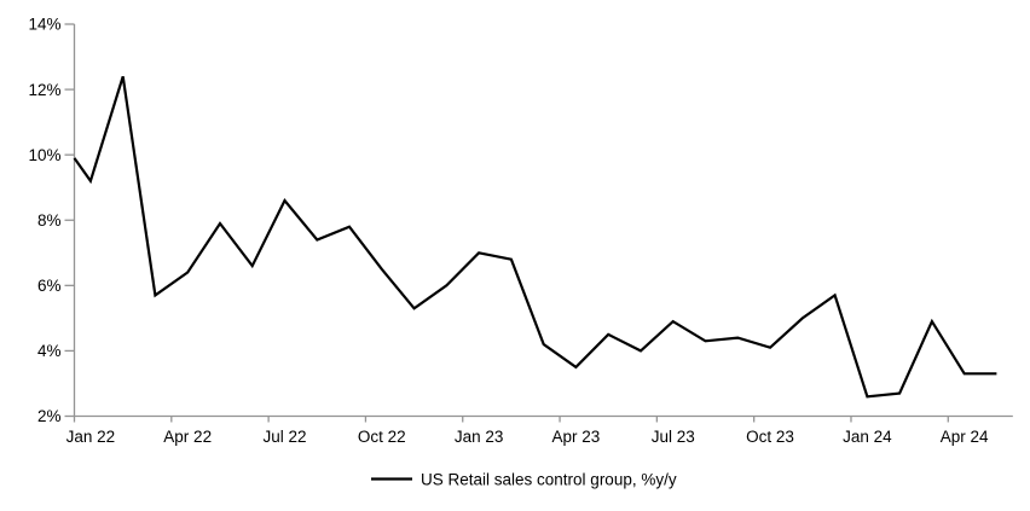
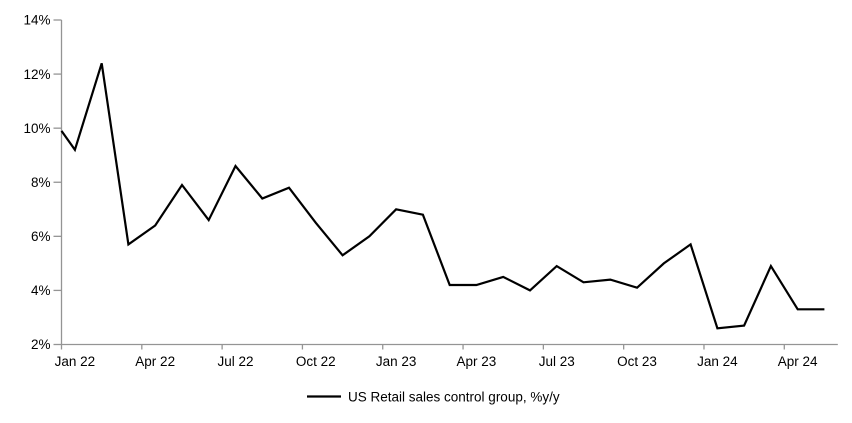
Apr 23: 3.5% -> 4.2%
